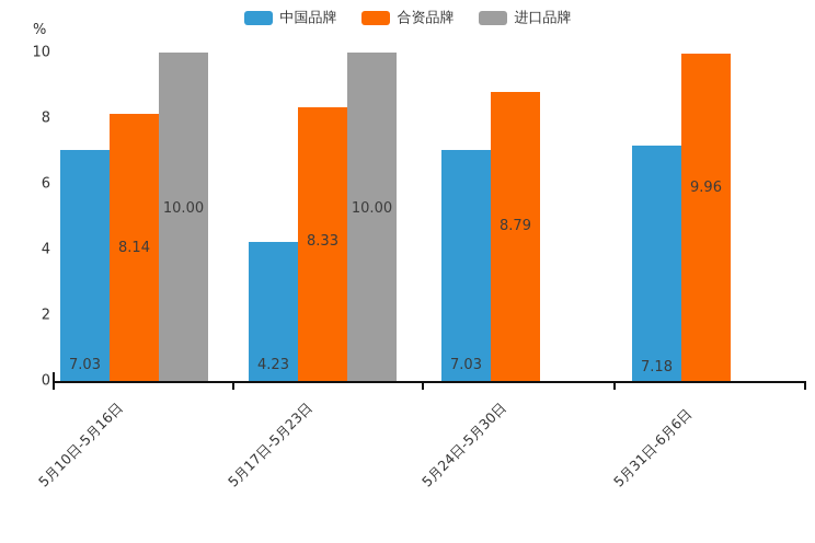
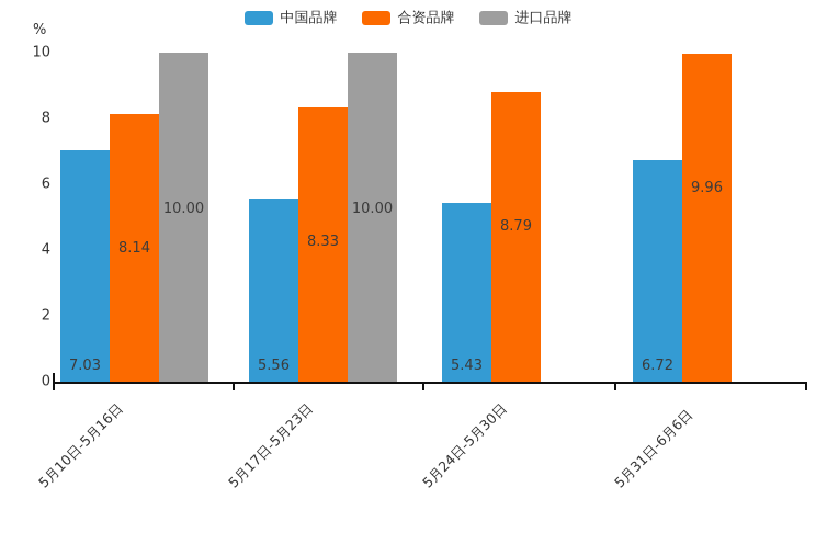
中国品牌/5月17日-5月23日: 4.23 -> 5.56
中国品牌/5月24日-5月30日: 7.03 -> 5.43
中国品牌/5月31日-6月6日: 7.18 -> 6.72
